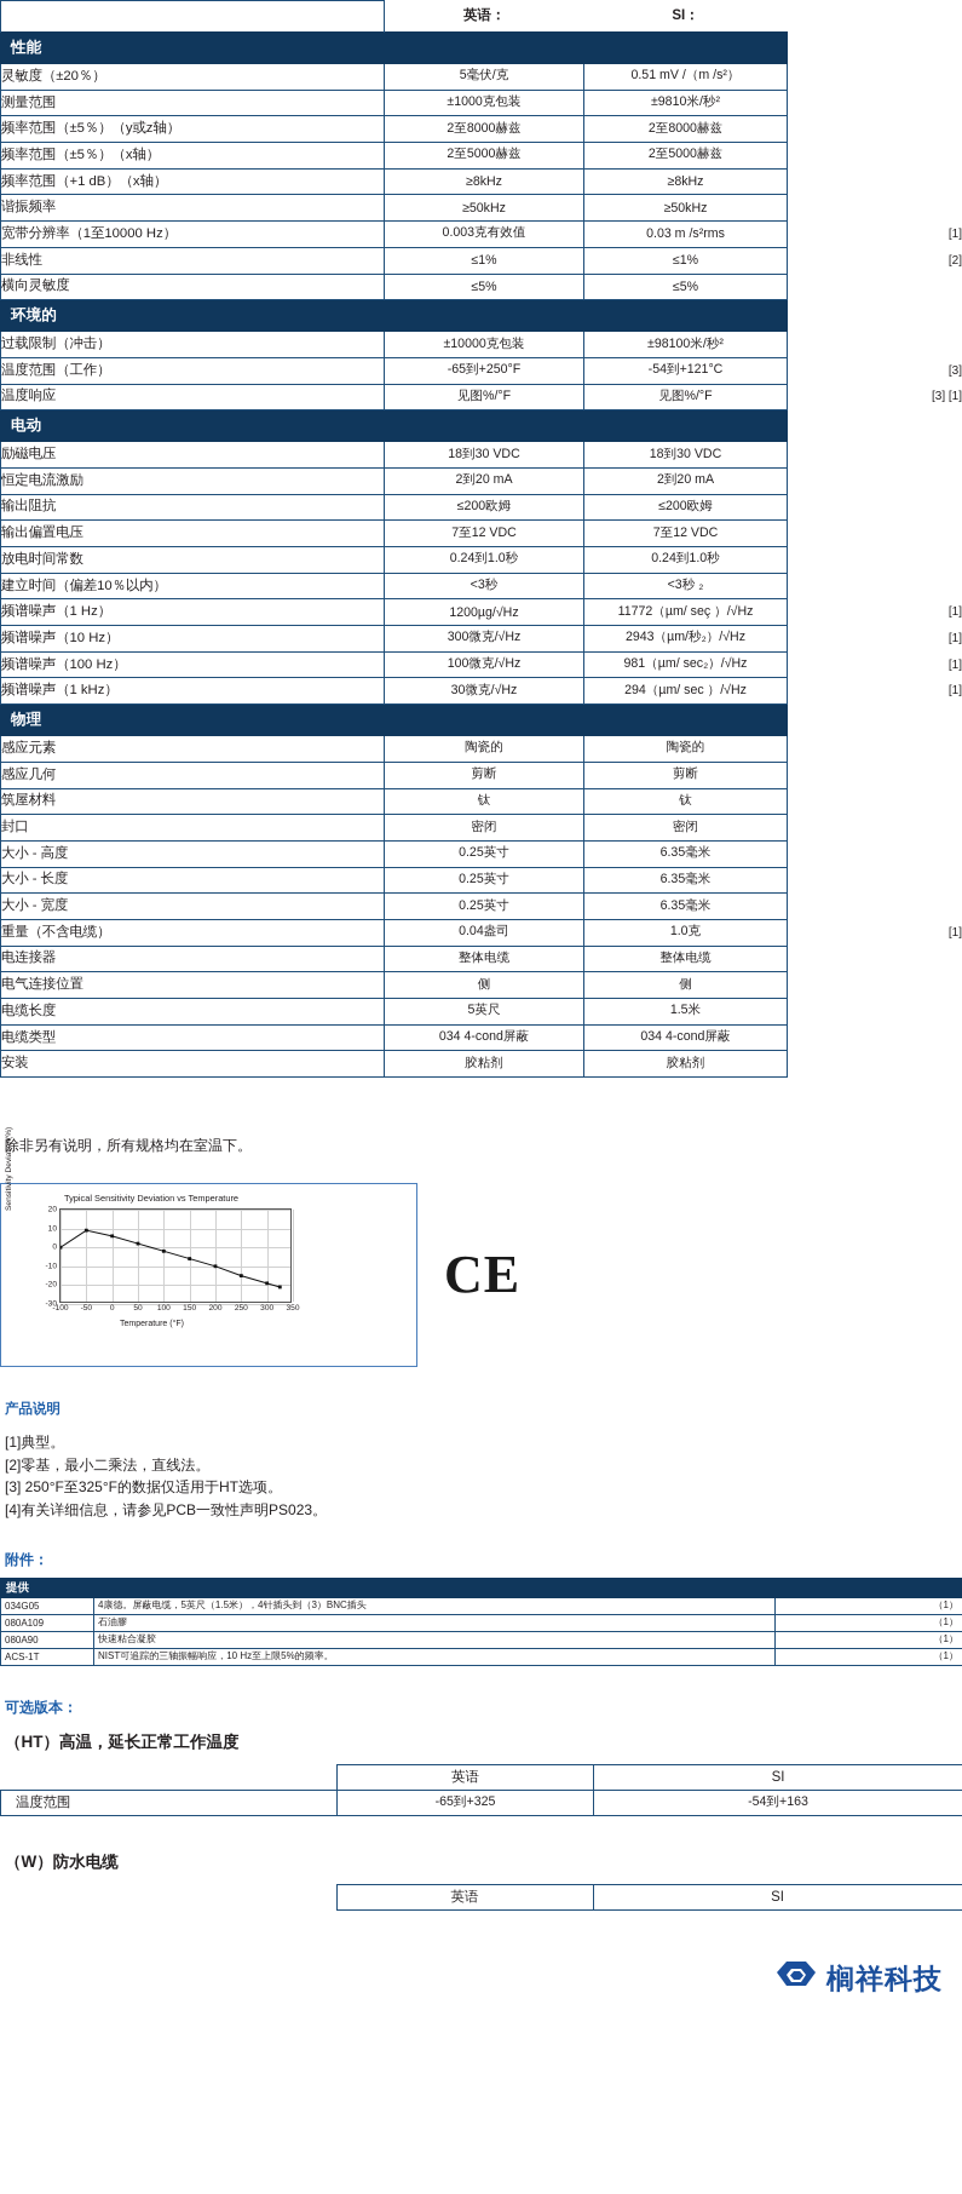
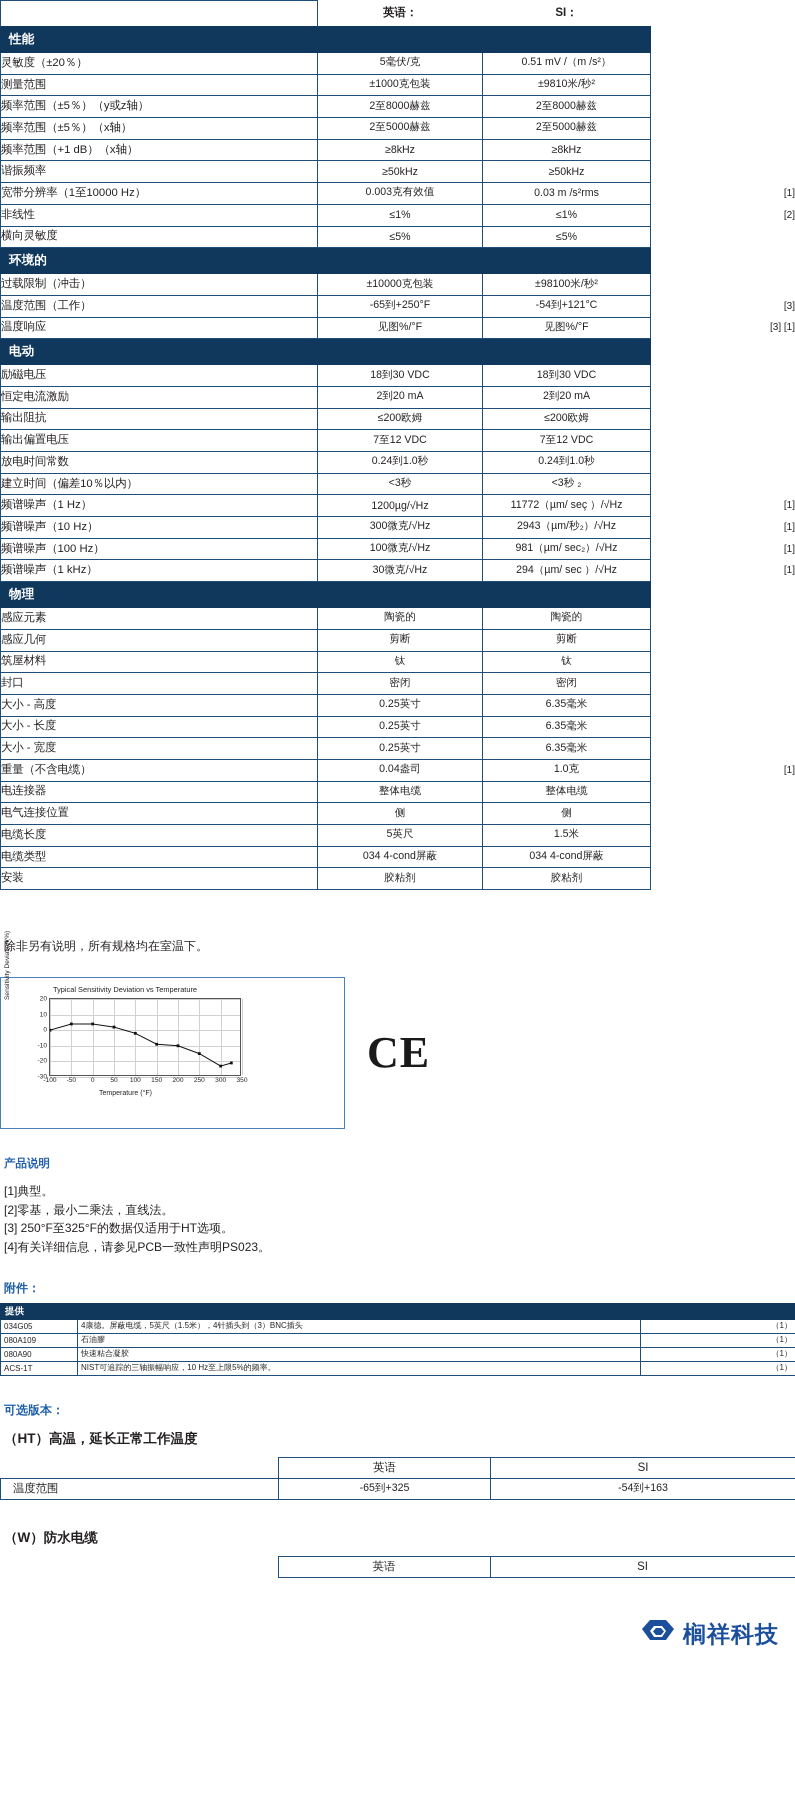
-50: 9 -> 4
0: 6 -> 4
150: -6 -> -9
300: -19 -> -23
